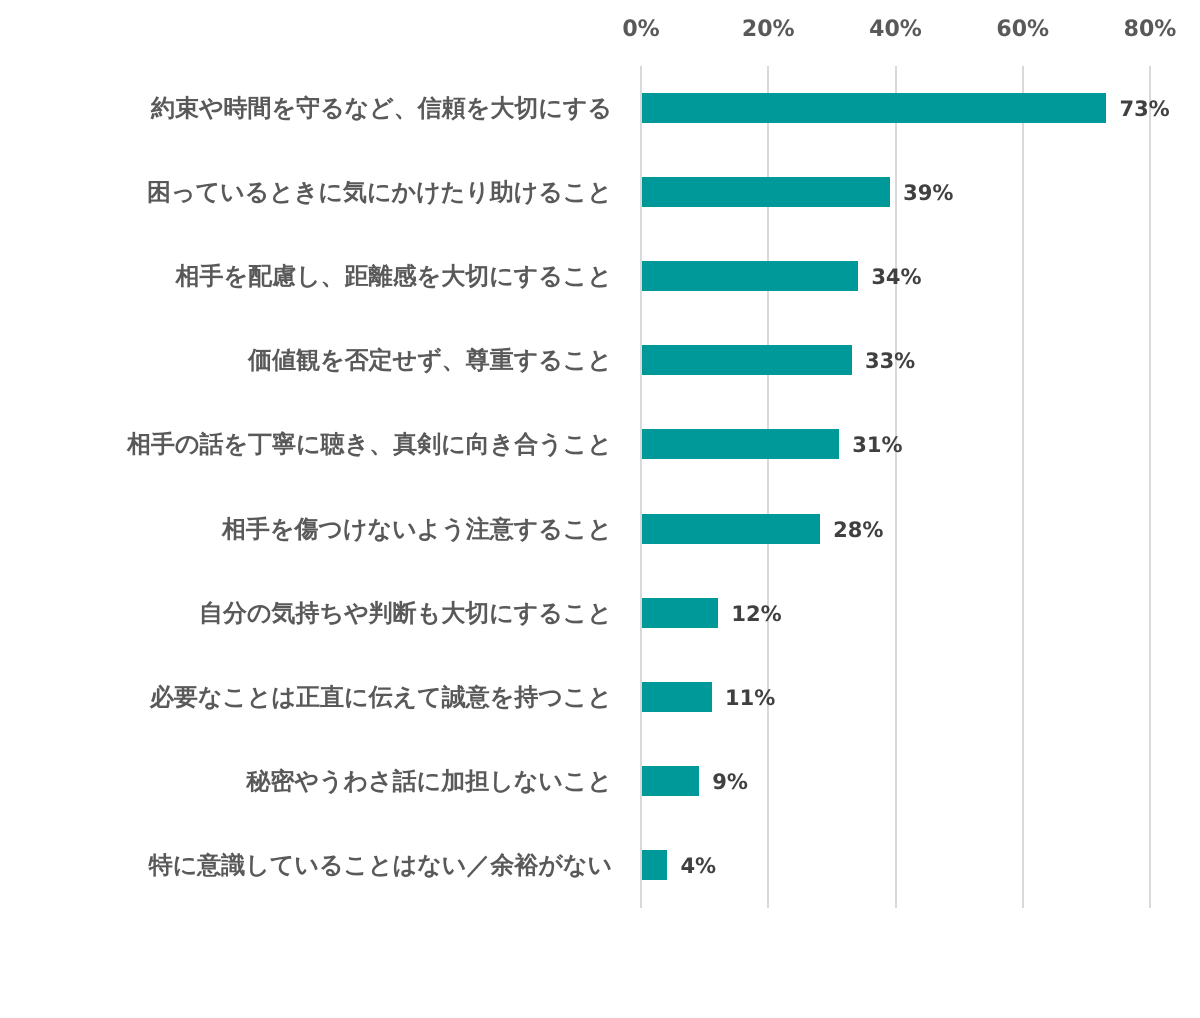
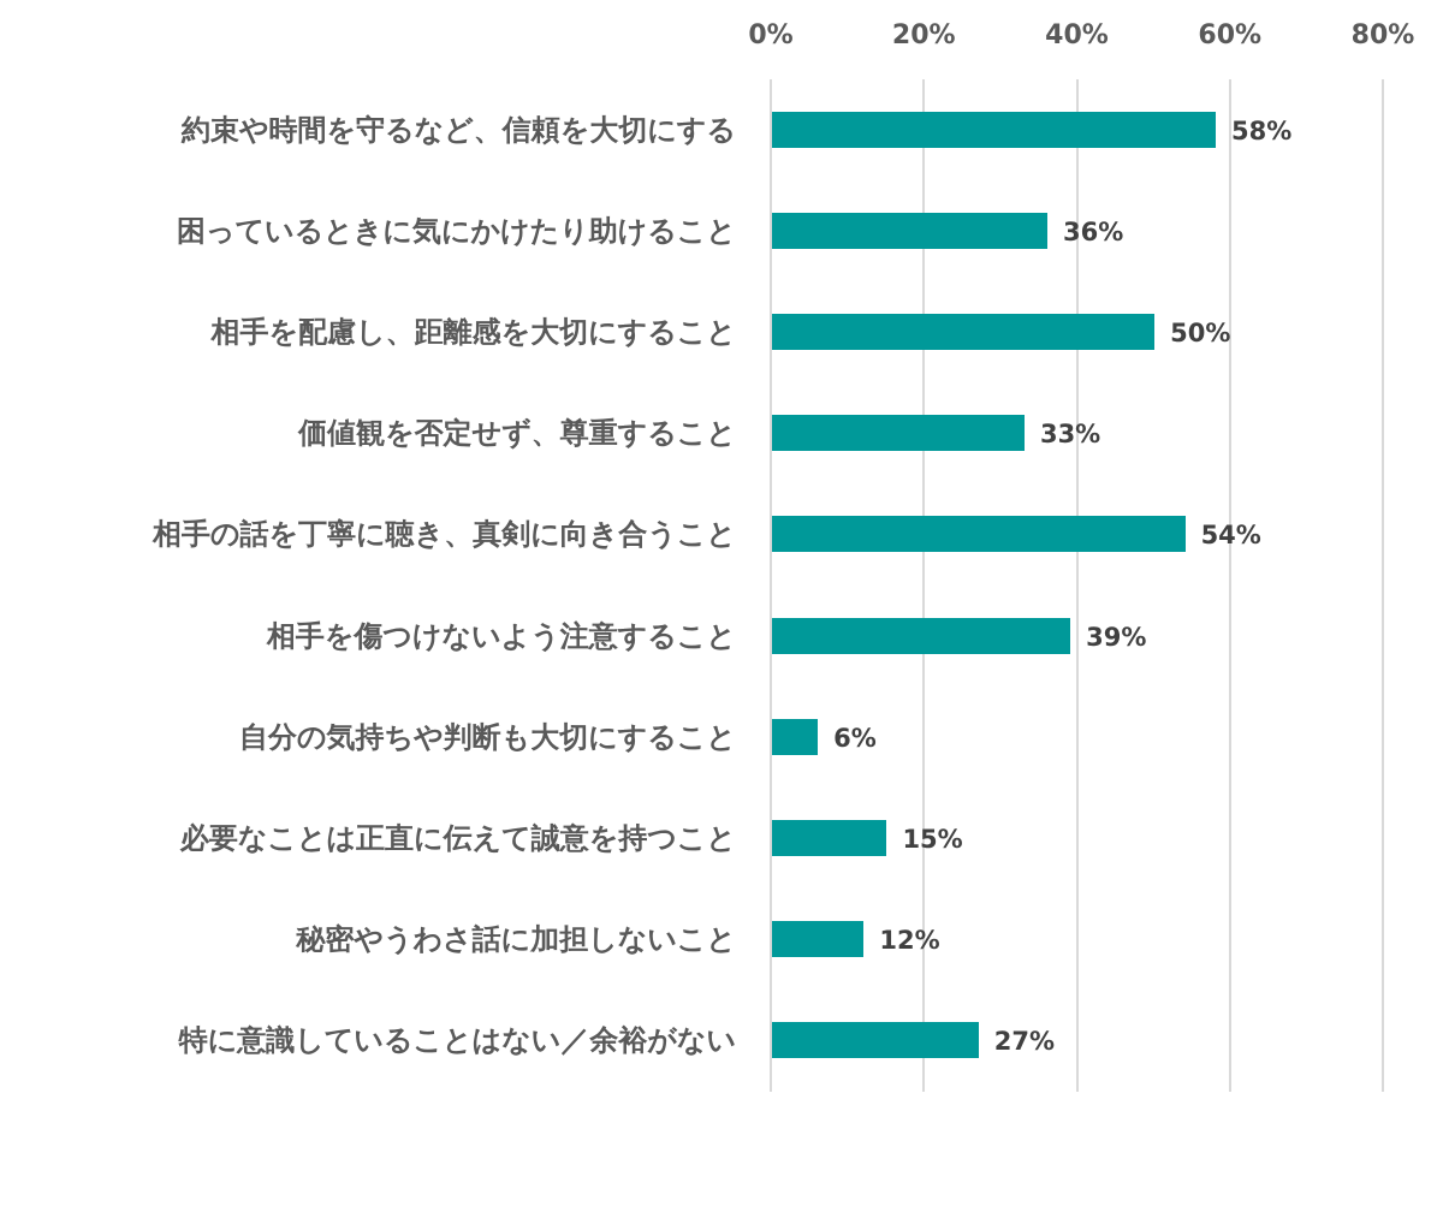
約束や時間を守るなど、信頼を大切にする: 73% -> 58%
困っているときに気にかけたり助けること: 39% -> 36%
相手を配慮し、距離感を大切にすること: 34% -> 50%
相手の話を丁寧に聴き、真剣に向き合うこと: 31% -> 54%
相手を傷つけないよう注意すること: 28% -> 39%
自分の気持ちや判断も大切にすること: 12% -> 6%
必要なことは正直に伝えて誠意を持つこと: 11% -> 15%
秘密やうわさ話に加担しないこと: 9% -> 12%
特に意識していることはない／余裕がない: 4% -> 27%
